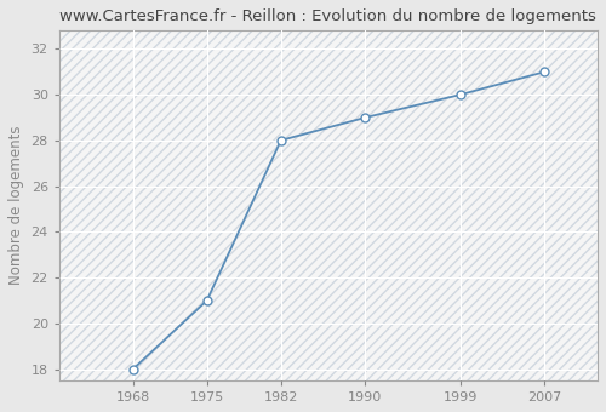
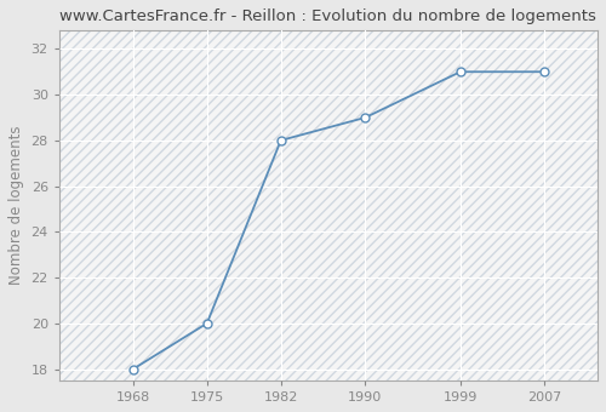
1975: 21 -> 20
1999: 30 -> 31
